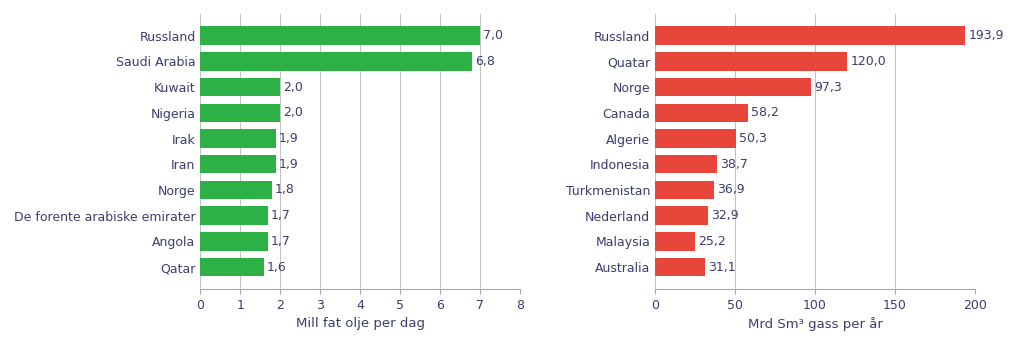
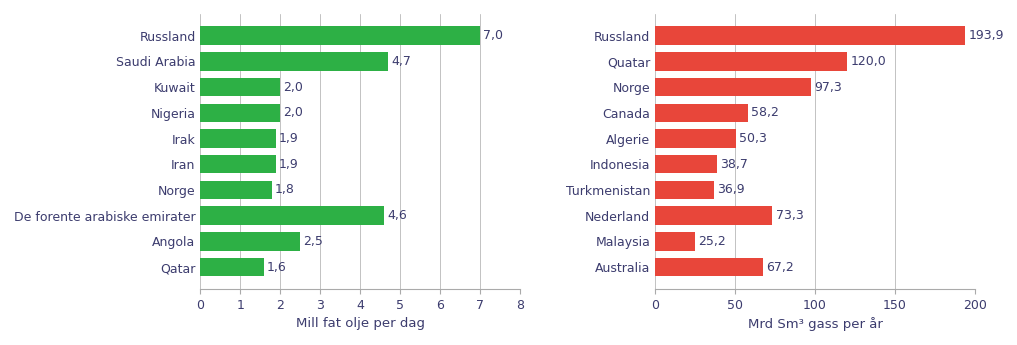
Saudi Arabia: 6,8 -> 4,7
De forente arabiske emirater: 1,7 -> 4,6
Angola: 1,7 -> 2,5
Nederland: 32,9 -> 73,3
Australia: 31,1 -> 67,2
